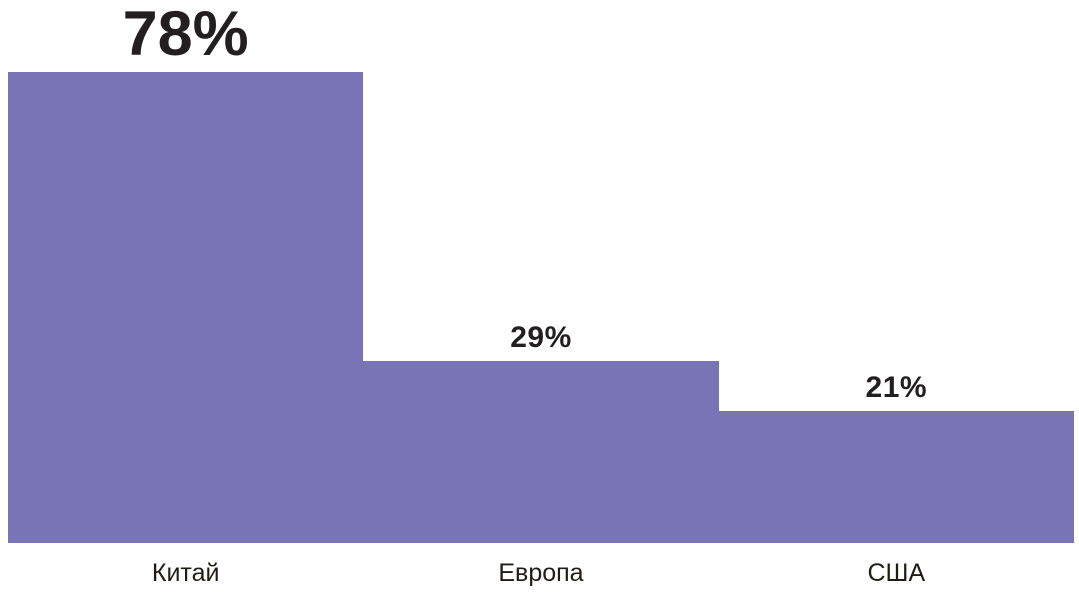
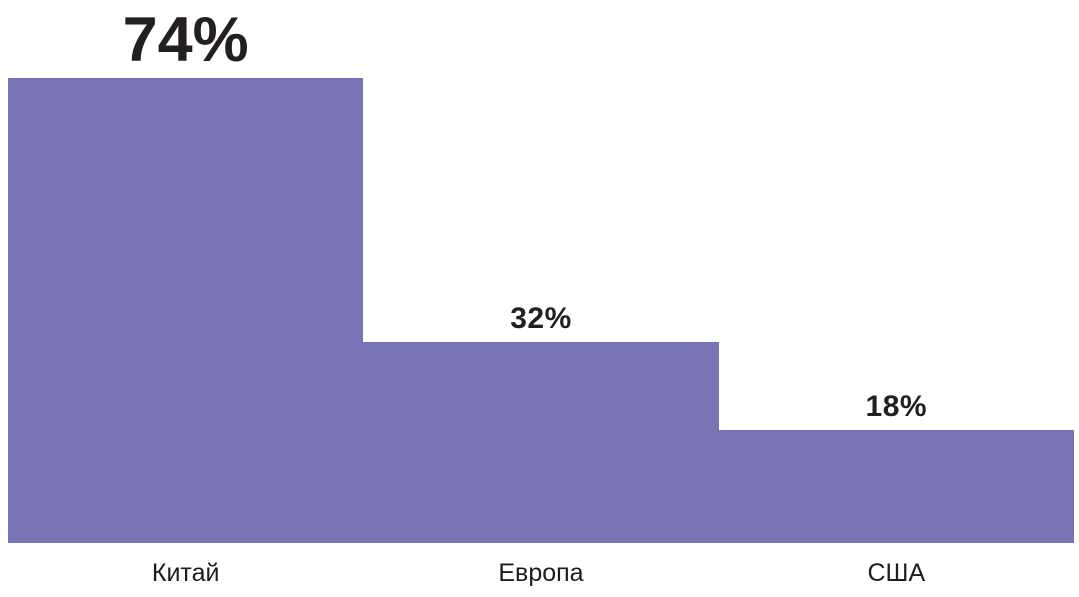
Китай: 78% -> 74%
Европа: 29% -> 32%
США: 21% -> 18%
